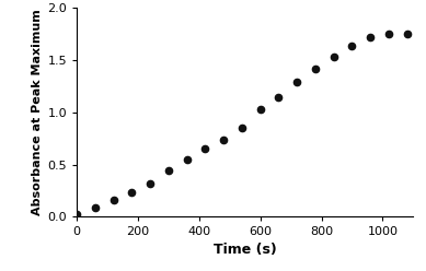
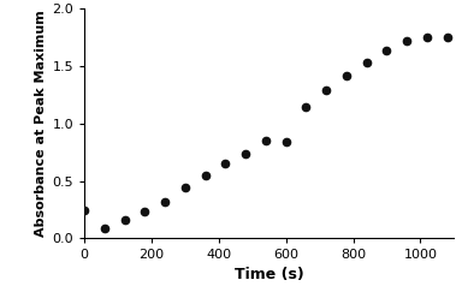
0: 0.02 -> 0.24
600: 1.03 -> 0.84
